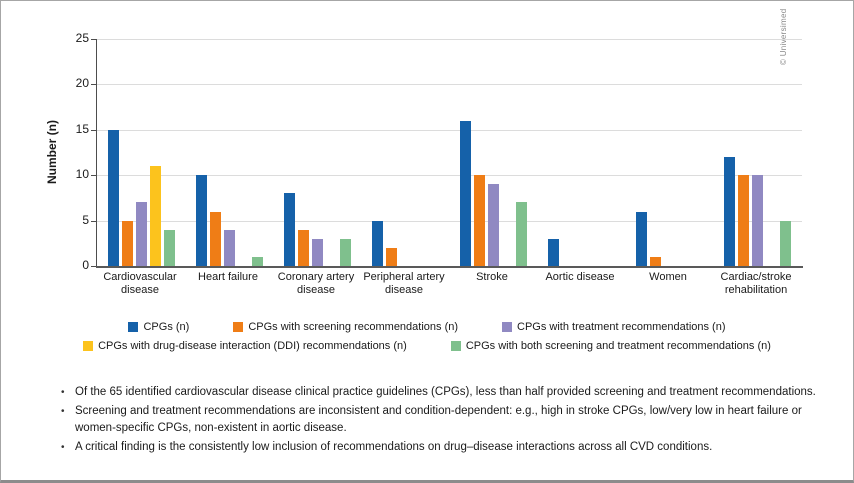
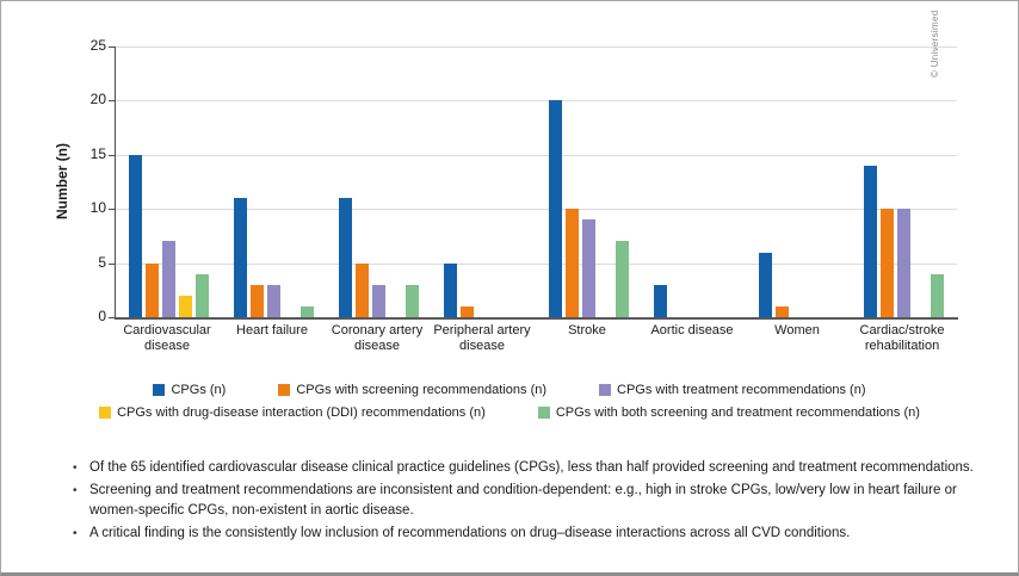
CPGs with drug-disease interaction (DDI) recommendations (n)/Cardiovascular disease: 11 -> 2
CPGs (n)/Heart failure: 10 -> 11
CPGs with screening recommendations (n)/Heart failure: 6 -> 3
CPGs with treatment recommendations (n)/Heart failure: 4 -> 3
CPGs (n)/Coronary artery disease: 8 -> 11
CPGs with screening recommendations (n)/Coronary artery disease: 4 -> 5
CPGs with screening recommendations (n)/Peripheral artery disease: 2 -> 1
CPGs (n)/Stroke: 16 -> 20
CPGs (n)/Cardiac/stroke rehabilitation: 12 -> 14
CPGs with both screening and treatment recommendations (n)/Cardiac/stroke rehabilitation: 5 -> 4
